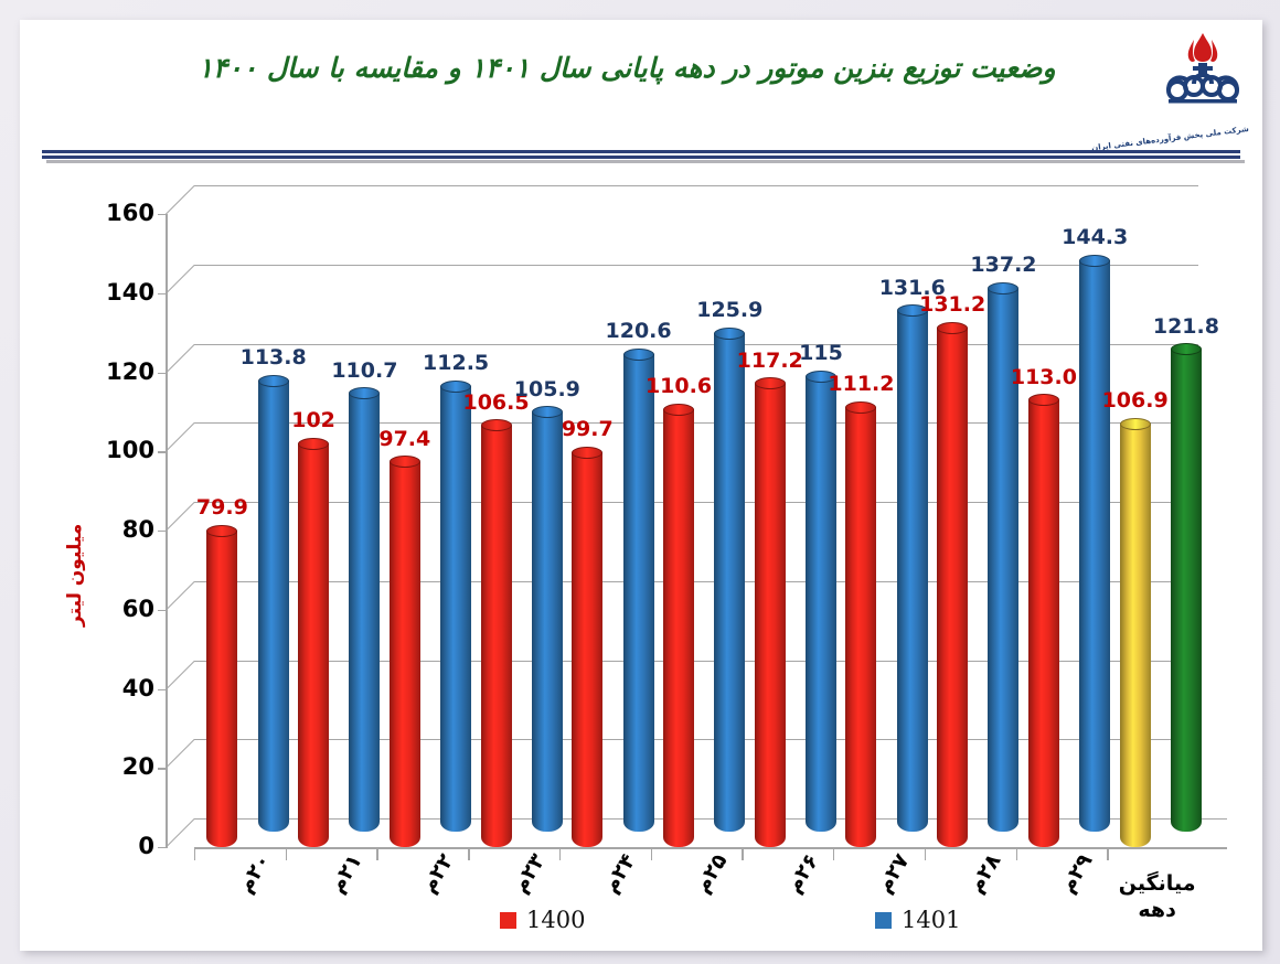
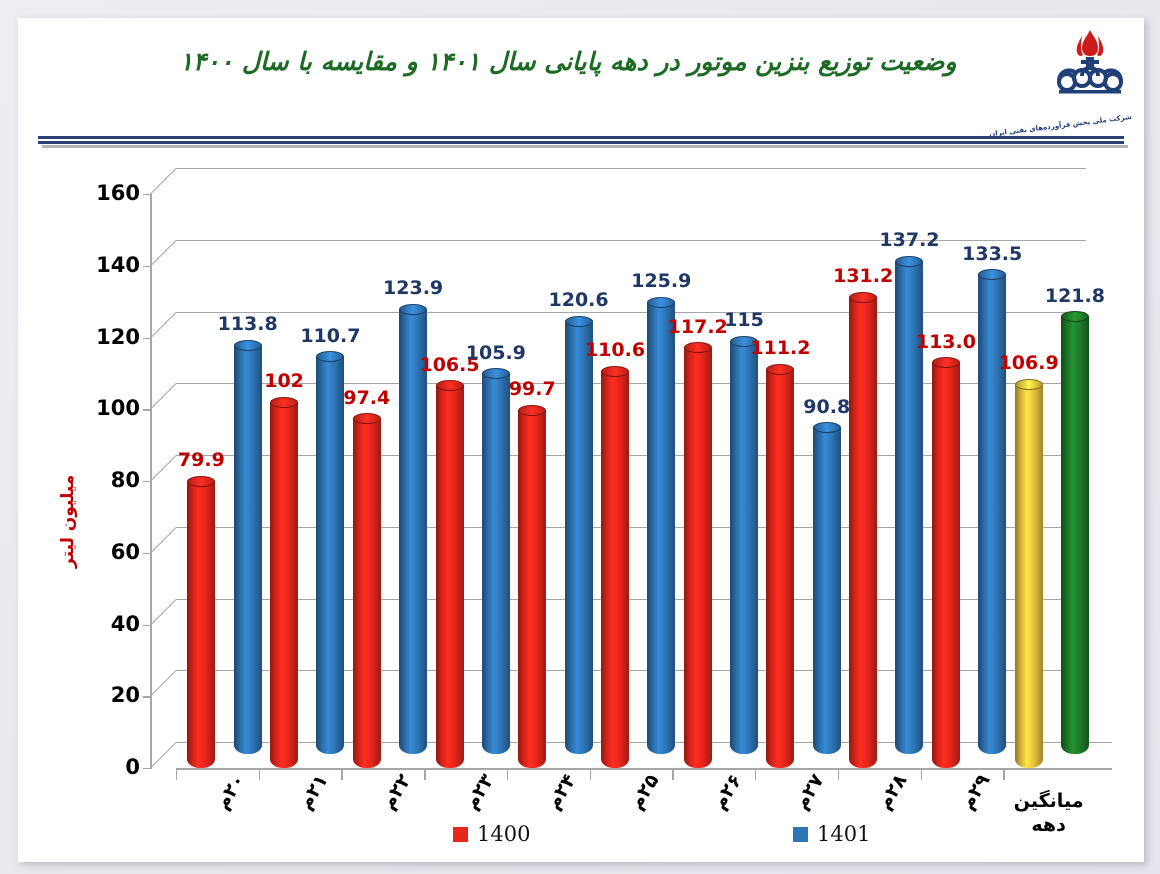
1401/۲۲م: 112.5 -> 123.9
1401/۲۷م: 131.6 -> 90.8
1401/۲۹م: 144.3 -> 133.5
